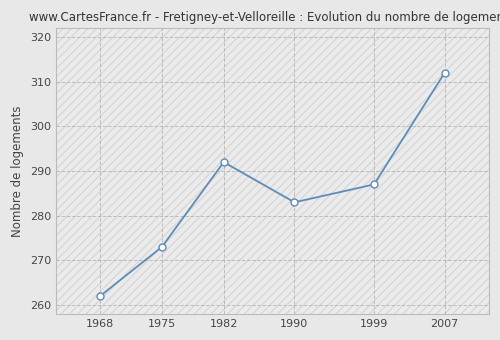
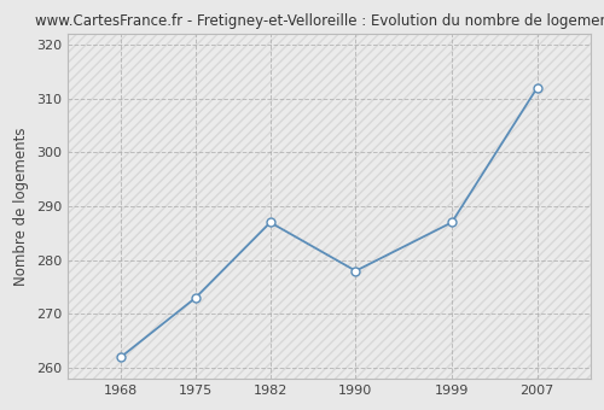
1982: 292 -> 287
1990: 283 -> 278
